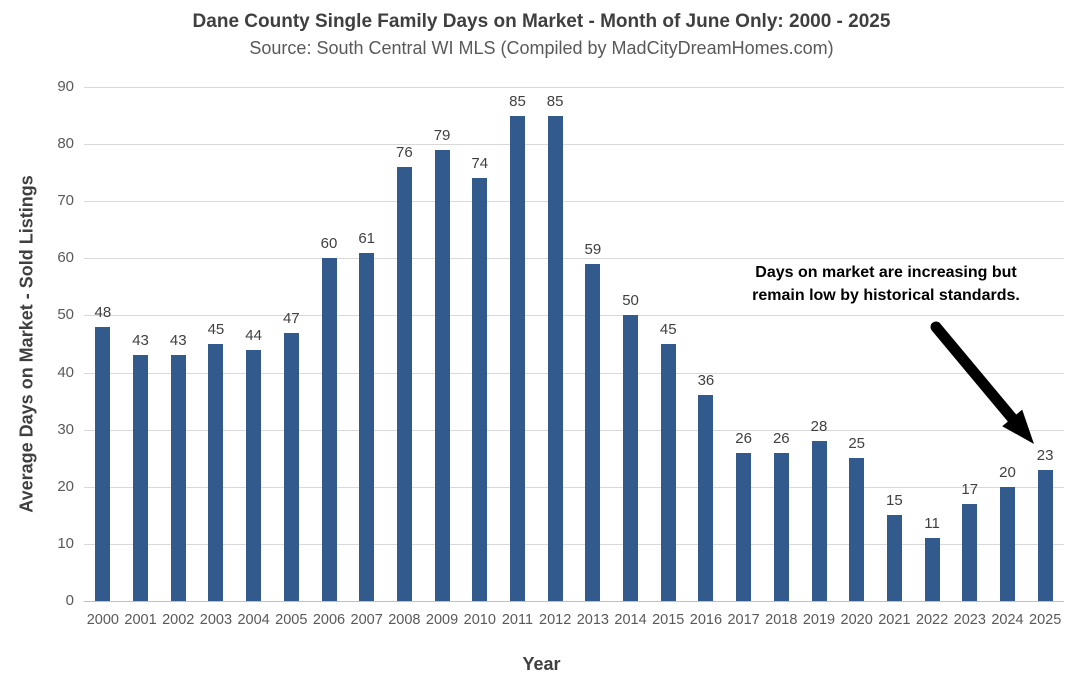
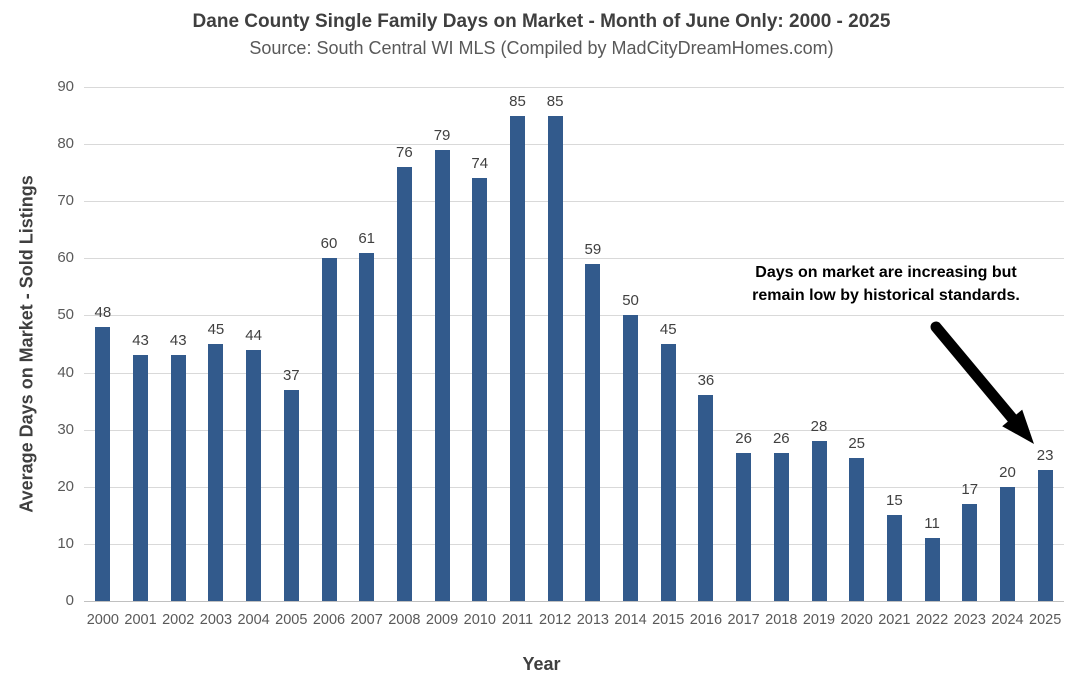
2005: 47 -> 37
